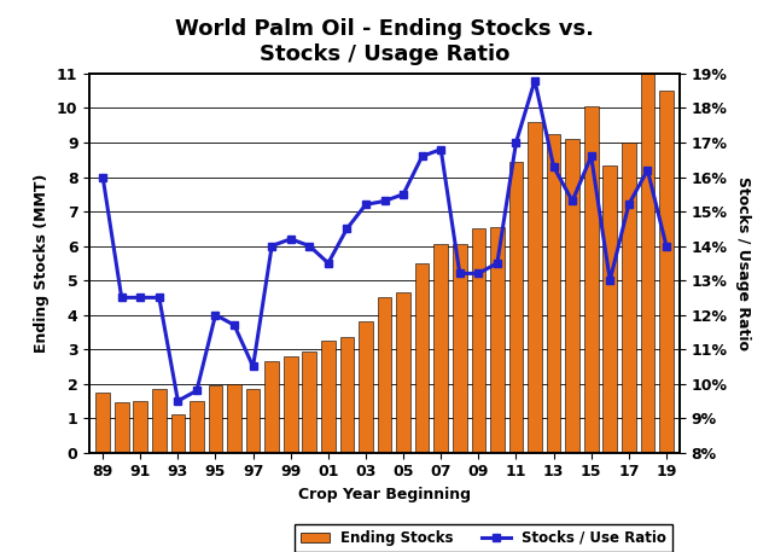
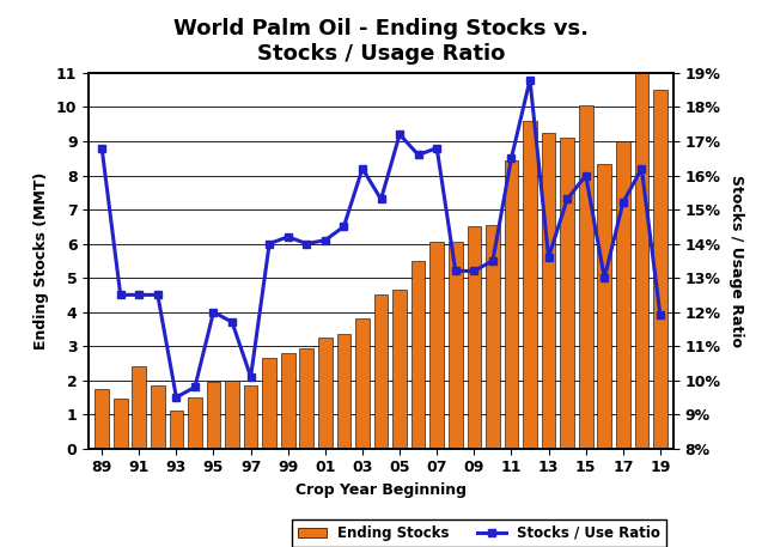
Stocks / Use Ratio/89: 16.0% -> 16.8%
Ending Stocks/91: 1.50 -> 2.40
Stocks / Use Ratio/97: 10.5% -> 10.1%
Stocks / Use Ratio/01: 13.5% -> 14.1%
Stocks / Use Ratio/03: 15.2% -> 16.2%
Stocks / Use Ratio/05: 15.5% -> 17.2%
Stocks / Use Ratio/11: 17.0% -> 16.5%
Stocks / Use Ratio/13: 16.3% -> 13.6%
Stocks / Use Ratio/15: 16.6% -> 16.0%
Stocks / Use Ratio/19: 14.0% -> 11.9%
